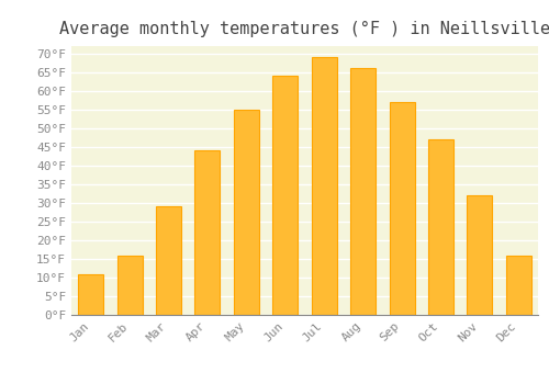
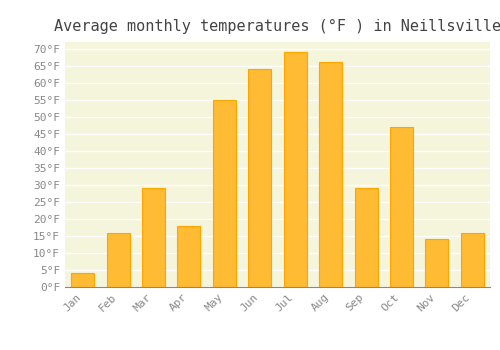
Jan: 11°F -> 4°F
Apr: 44°F -> 18°F
Sep: 57°F -> 29°F
Nov: 32°F -> 14°F
